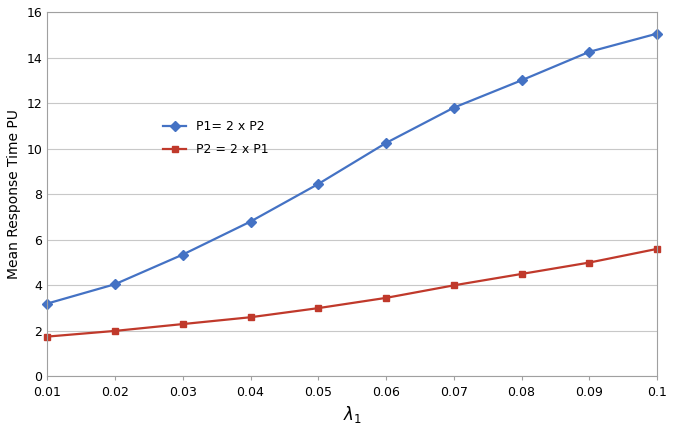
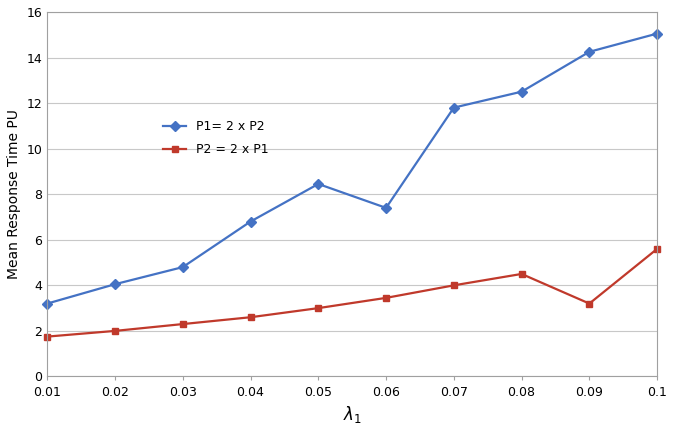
P1= 2 x P2/0.03: 5.35 -> 4.80
P1= 2 x P2/0.06: 10.25 -> 7.40
P1= 2 x P2/0.08: 13.00 -> 12.50
P2 = 2 x P1/0.09: 5.00 -> 3.20
